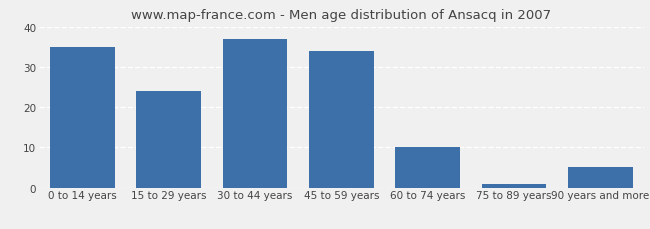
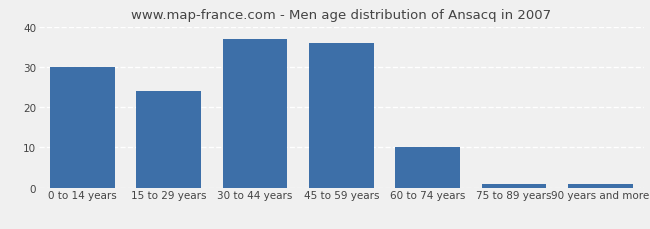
0 to 14 years: 35 -> 30
45 to 59 years: 34 -> 36
90 years and more: 5 -> 1
